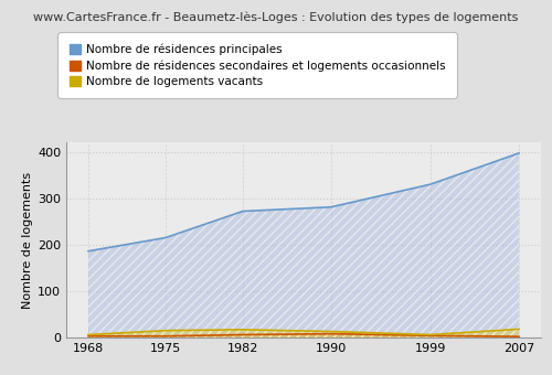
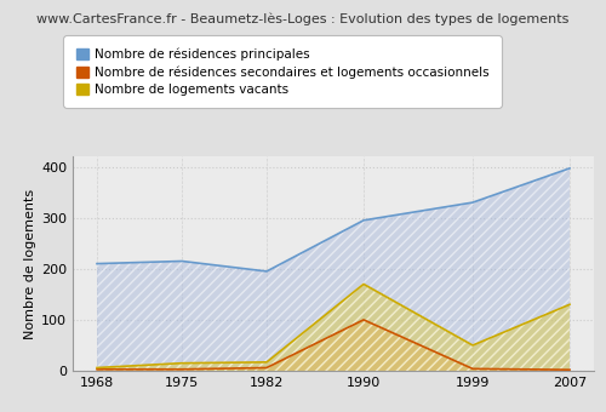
Nombre de résidences principales/1968: 186 -> 210
Nombre de résidences principales/1982: 272 -> 195
Nombre de résidences principales/1990: 281 -> 295
Nombre de résidences secondaires et logements occasionnels/1990: 8 -> 100
Nombre de logements vacants/1990: 13 -> 170
Nombre de logements vacants/1999: 6 -> 50
Nombre de logements vacants/2007: 18 -> 130
